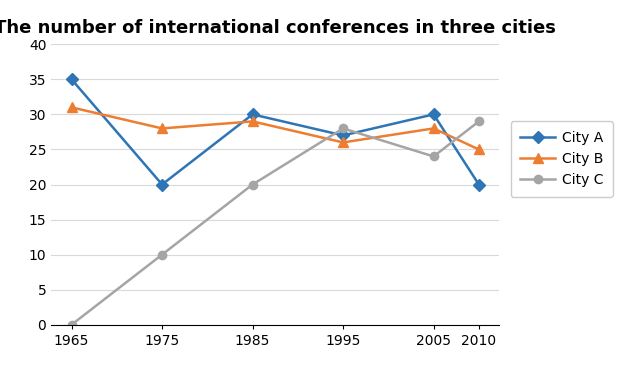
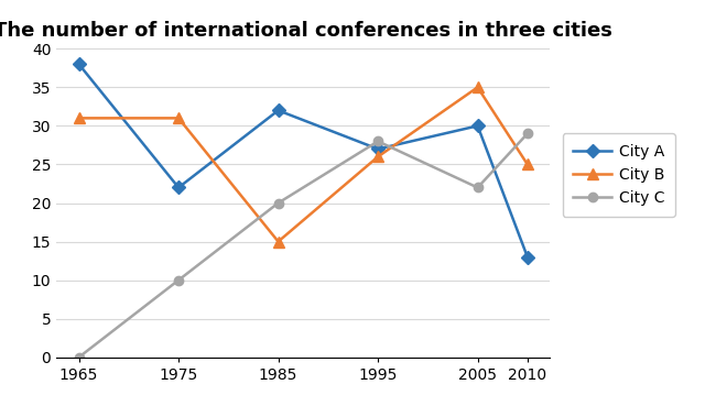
City A/1965: 35 -> 38
City A/1975: 20 -> 22
City B/1975: 28 -> 31
City A/1985: 30 -> 32
City B/1985: 29 -> 15
City B/2005: 28 -> 35
City C/2005: 24 -> 22
City A/2010: 20 -> 13
